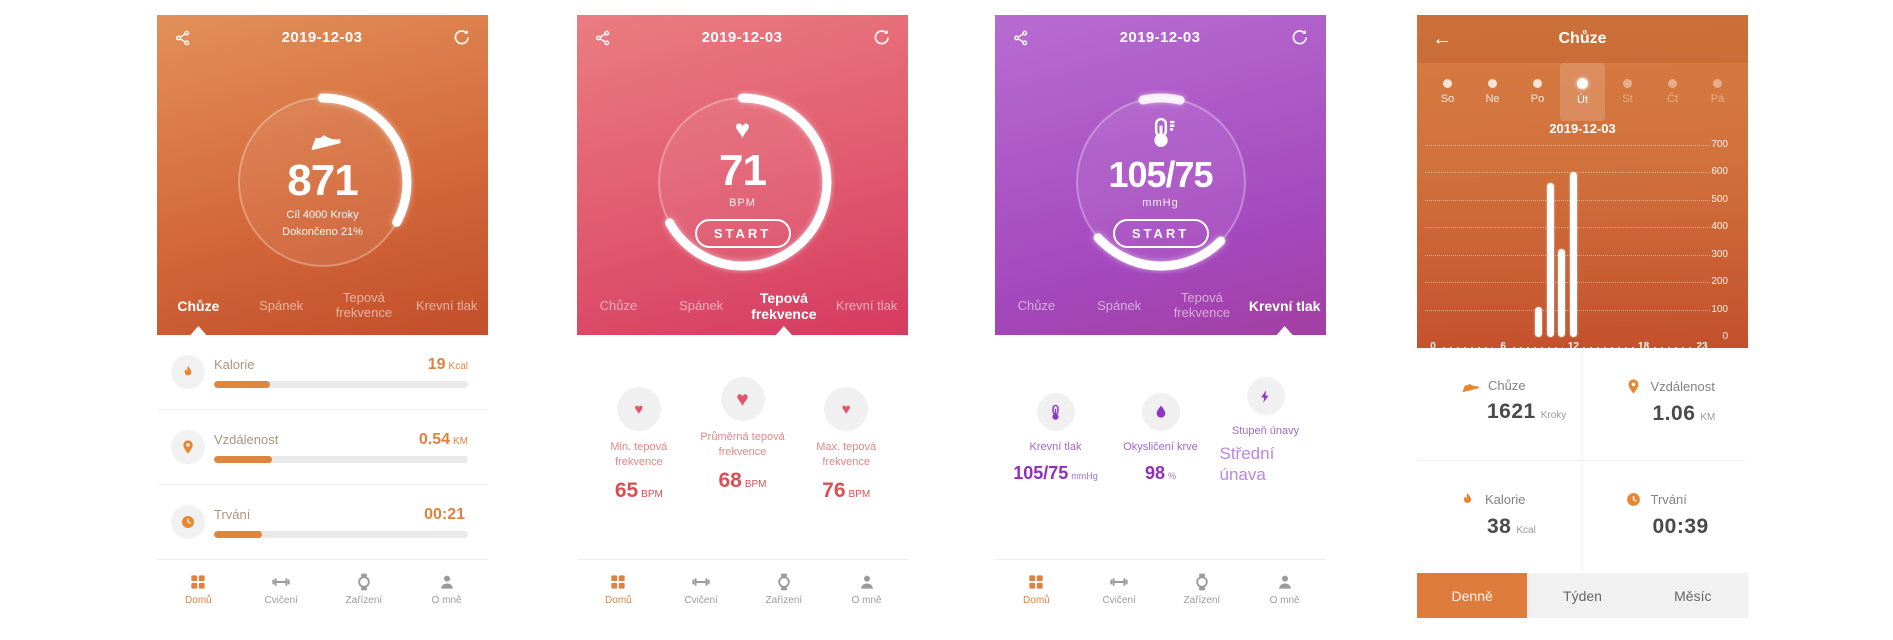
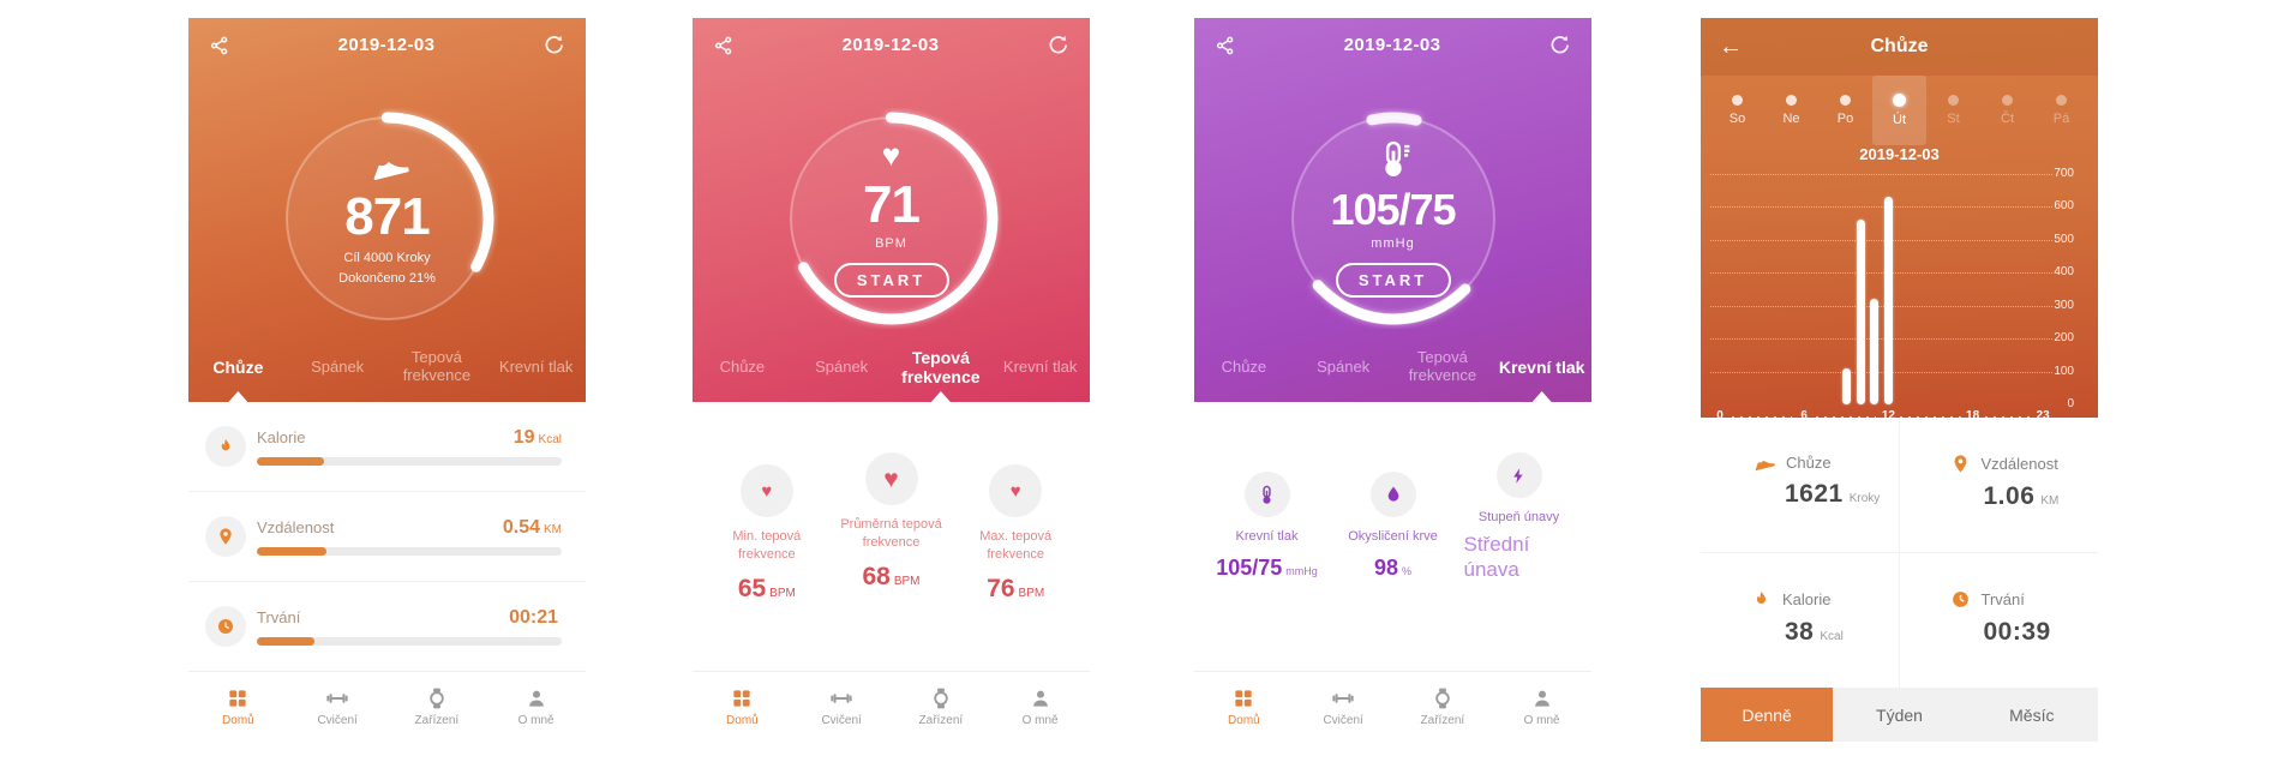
12: 600 -> 630
